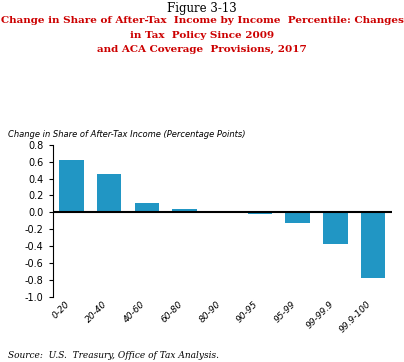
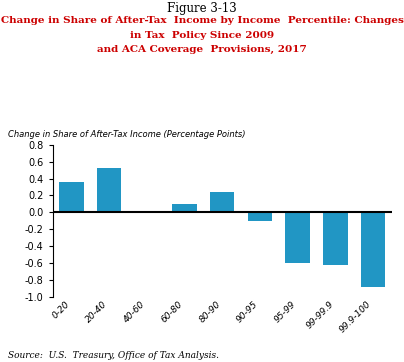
0-20: 0.62 -> 0.36
20-40: 0.46 -> 0.52
40-60: 0.11 -> 0.02
60-80: 0.04 -> 0.10
80-90: 0.02 -> 0.24
90-95: -0.02 -> -0.10
95-99: -0.13 -> -0.60
99-99.9: -0.37 -> -0.62
99.9-100: -0.78 -> -0.88
